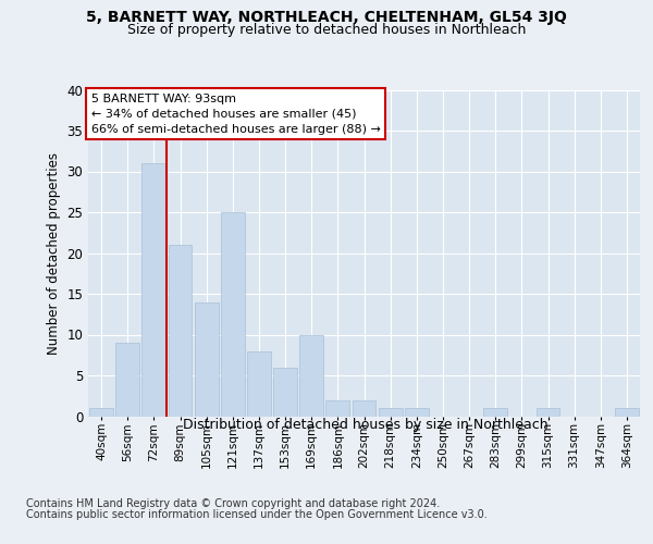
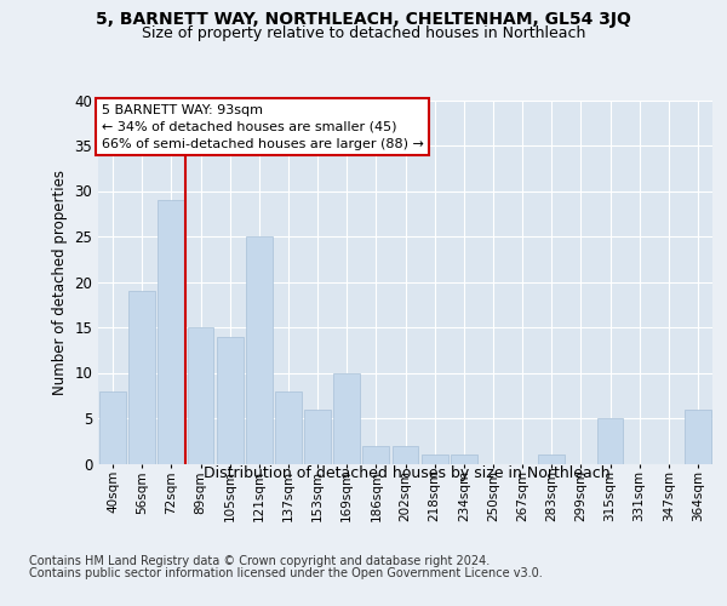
40sqm: 1 -> 8
56sqm: 9 -> 19
72sqm: 31 -> 29
89sqm: 21 -> 15
315sqm: 1 -> 5
364sqm: 1 -> 6
